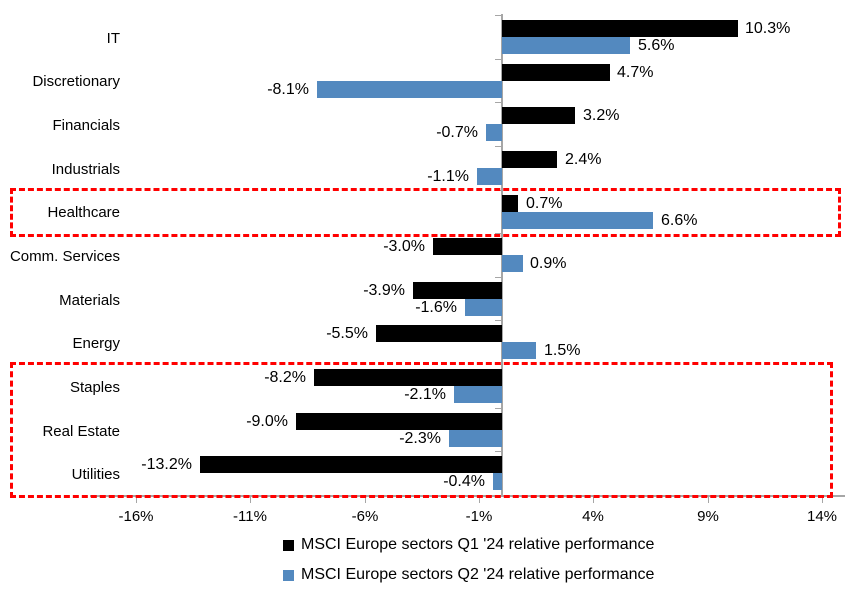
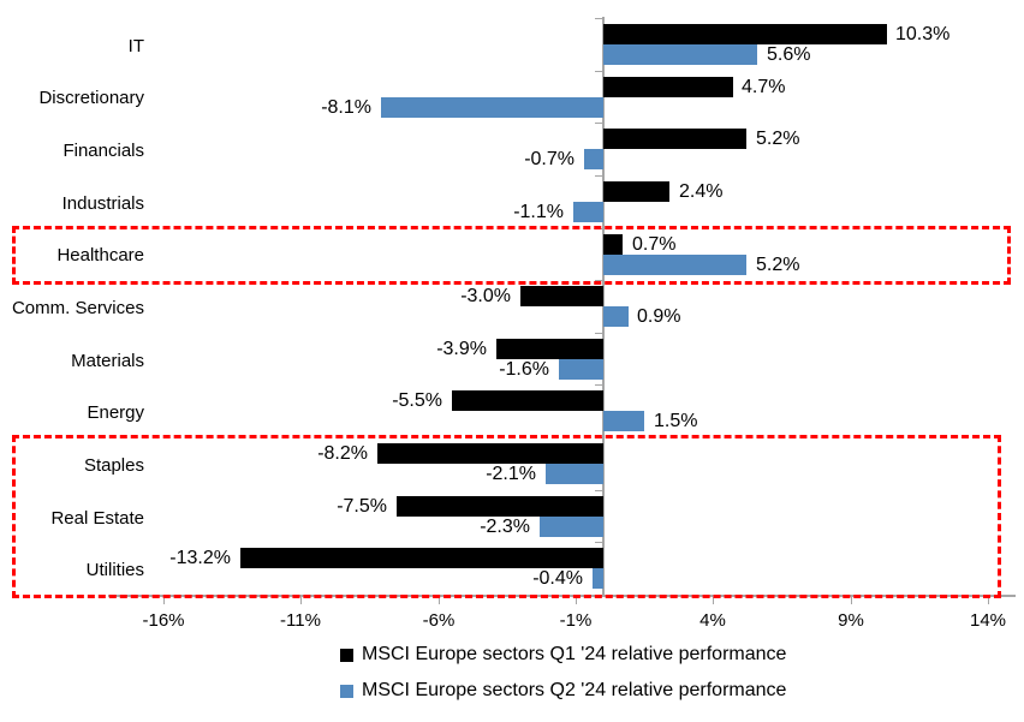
MSCI Europe sectors Q1 '24 relative performance/Financials: 3.2% -> 5.2%
MSCI Europe sectors Q2 '24 relative performance/Healthcare: 6.6% -> 5.2%
MSCI Europe sectors Q1 '24 relative performance/Real Estate: -9.0% -> -7.5%
